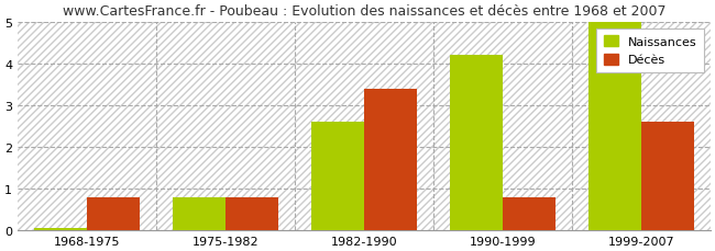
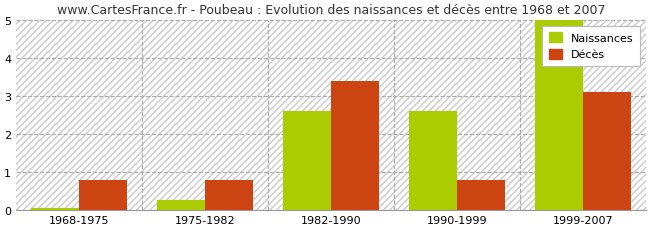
Naissances/1975-1982: 0.80 -> 0.25
Naissances/1990-1999: 4.20 -> 2.60
Décès/1999-2007: 2.6 -> 3.1
